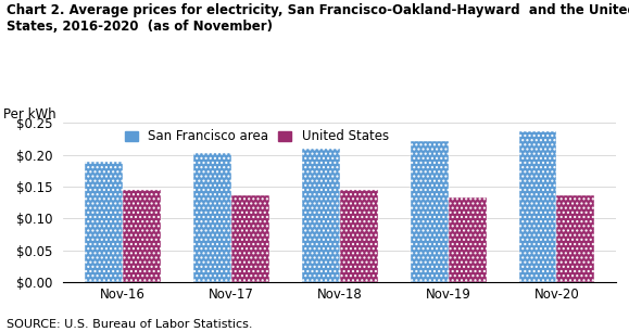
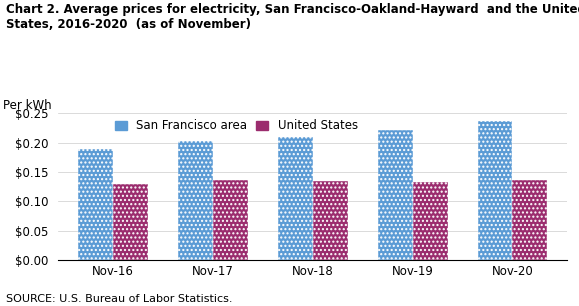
United States/Nov-16: $0.144 -> $0.130
United States/Nov-18: $0.144 -> $0.135
